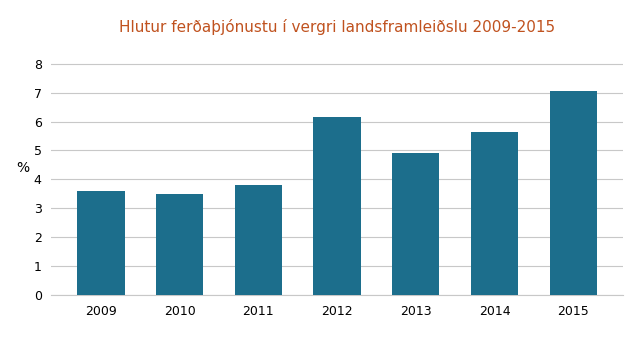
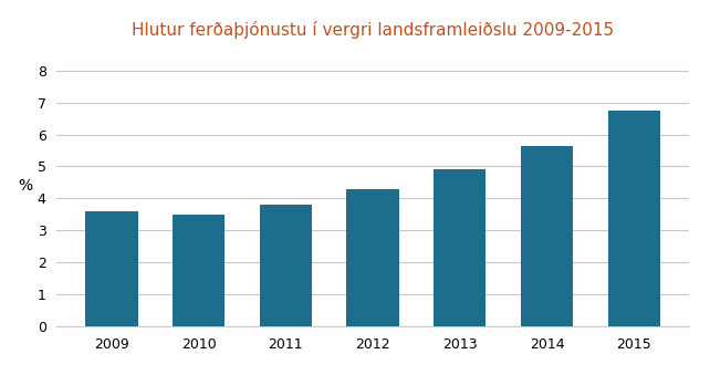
2012: 6.15 -> 4.30
2015: 7.05 -> 6.75
